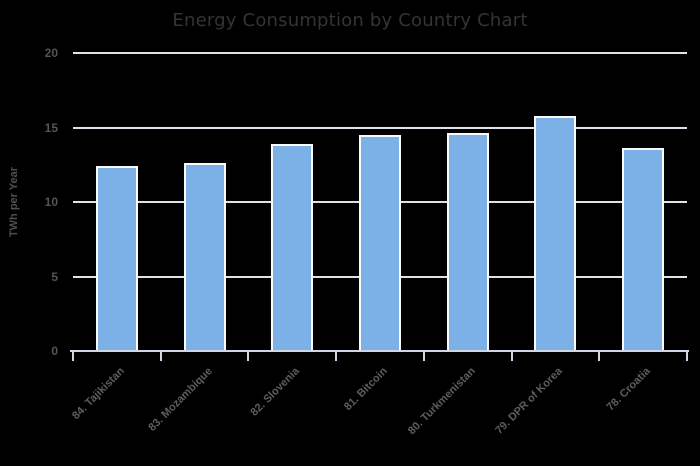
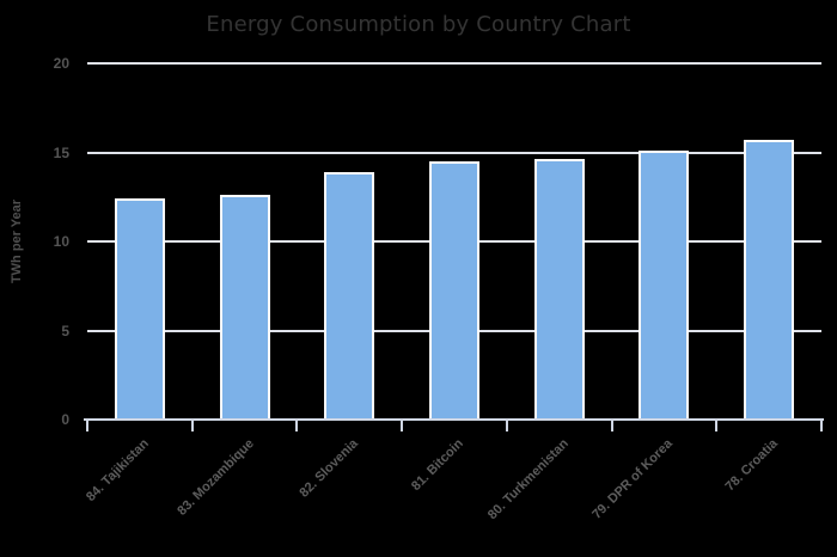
79. DPR of Korea: 15.8 -> 15.1
78. Croatia: 13.6 -> 15.7
